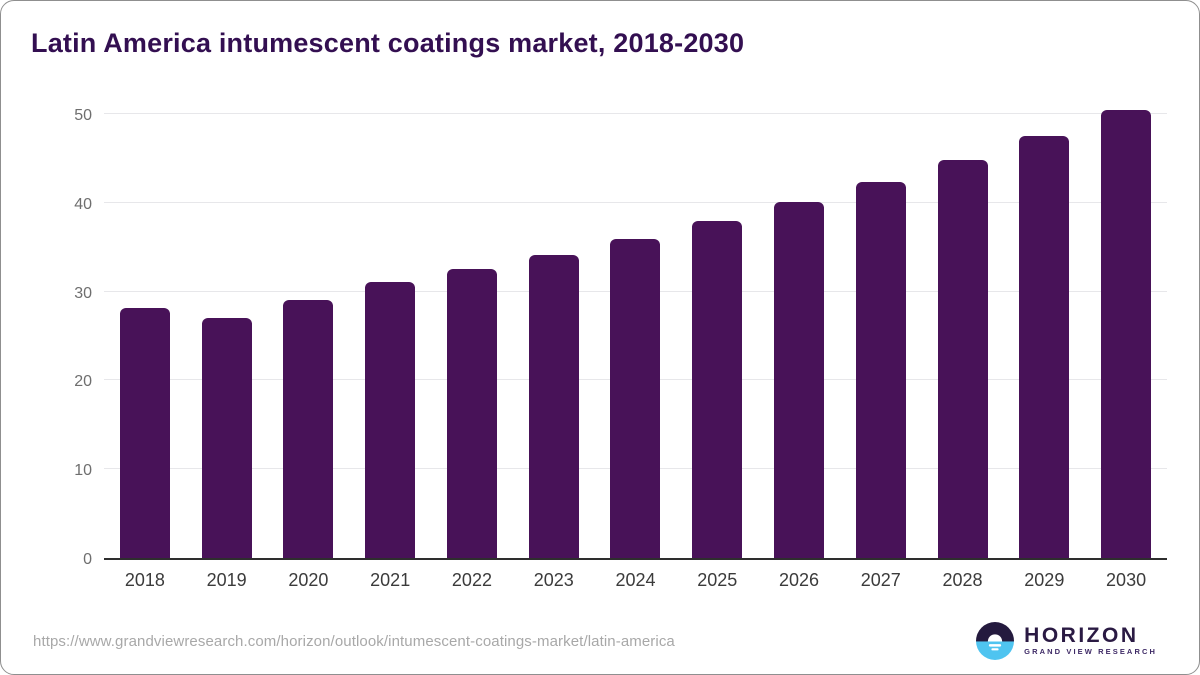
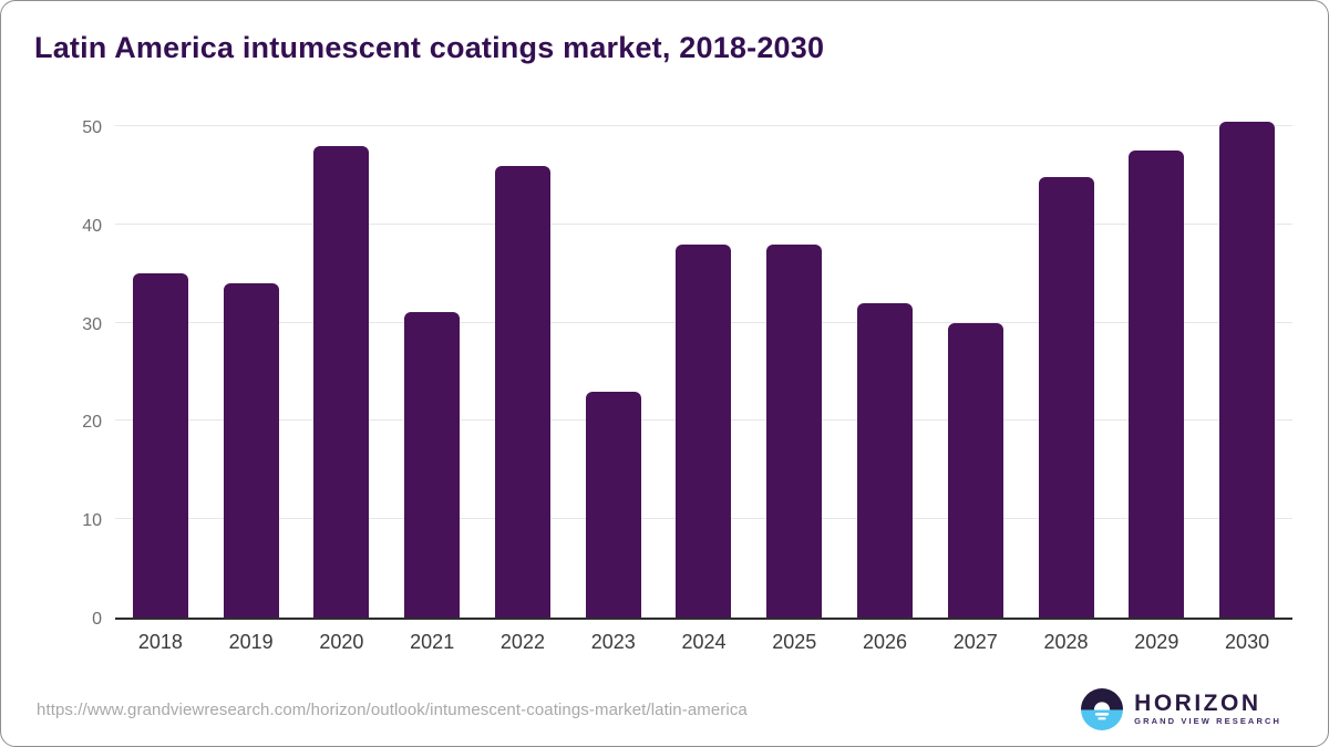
2018: 28 -> 35
2019: 27 -> 34
2020: 29 -> 48
2022: 32 -> 46
2023: 34 -> 23
2024: 36 -> 38
2026: 40 -> 32
2027: 42 -> 30
